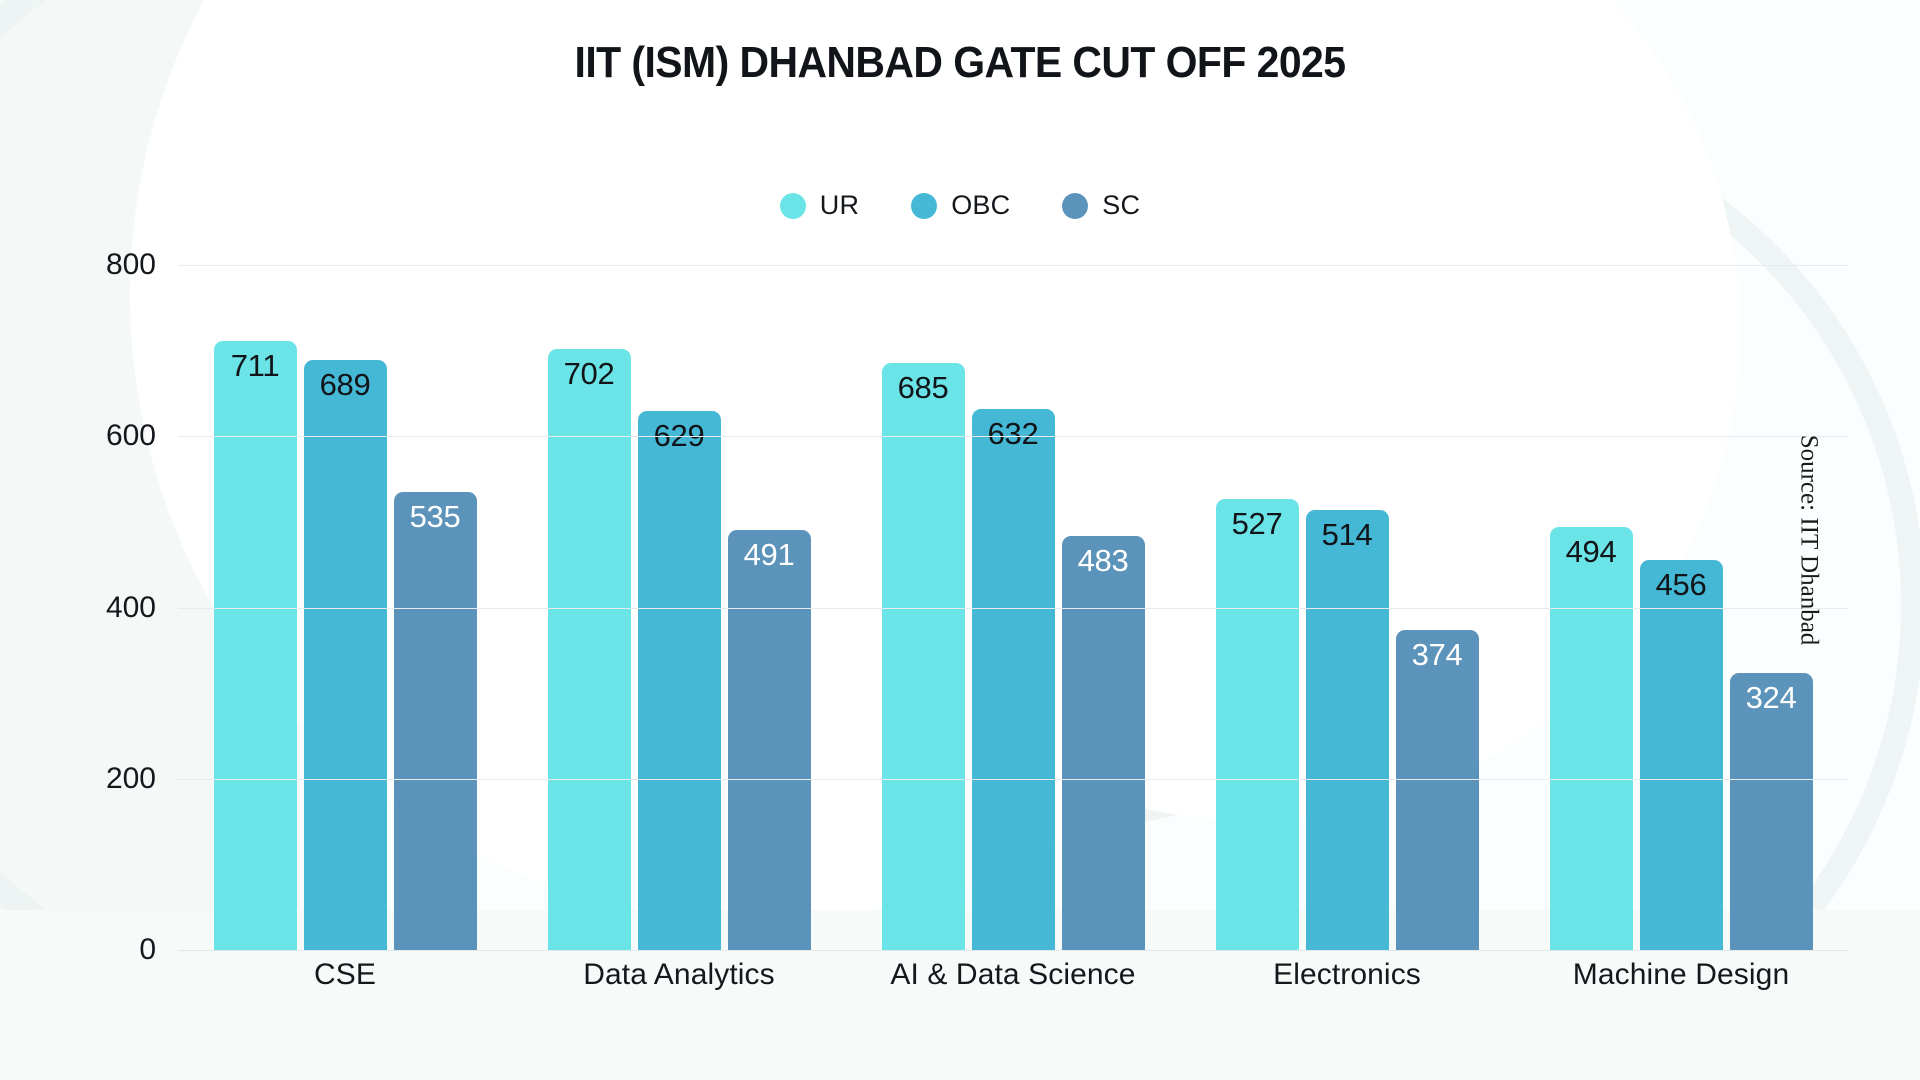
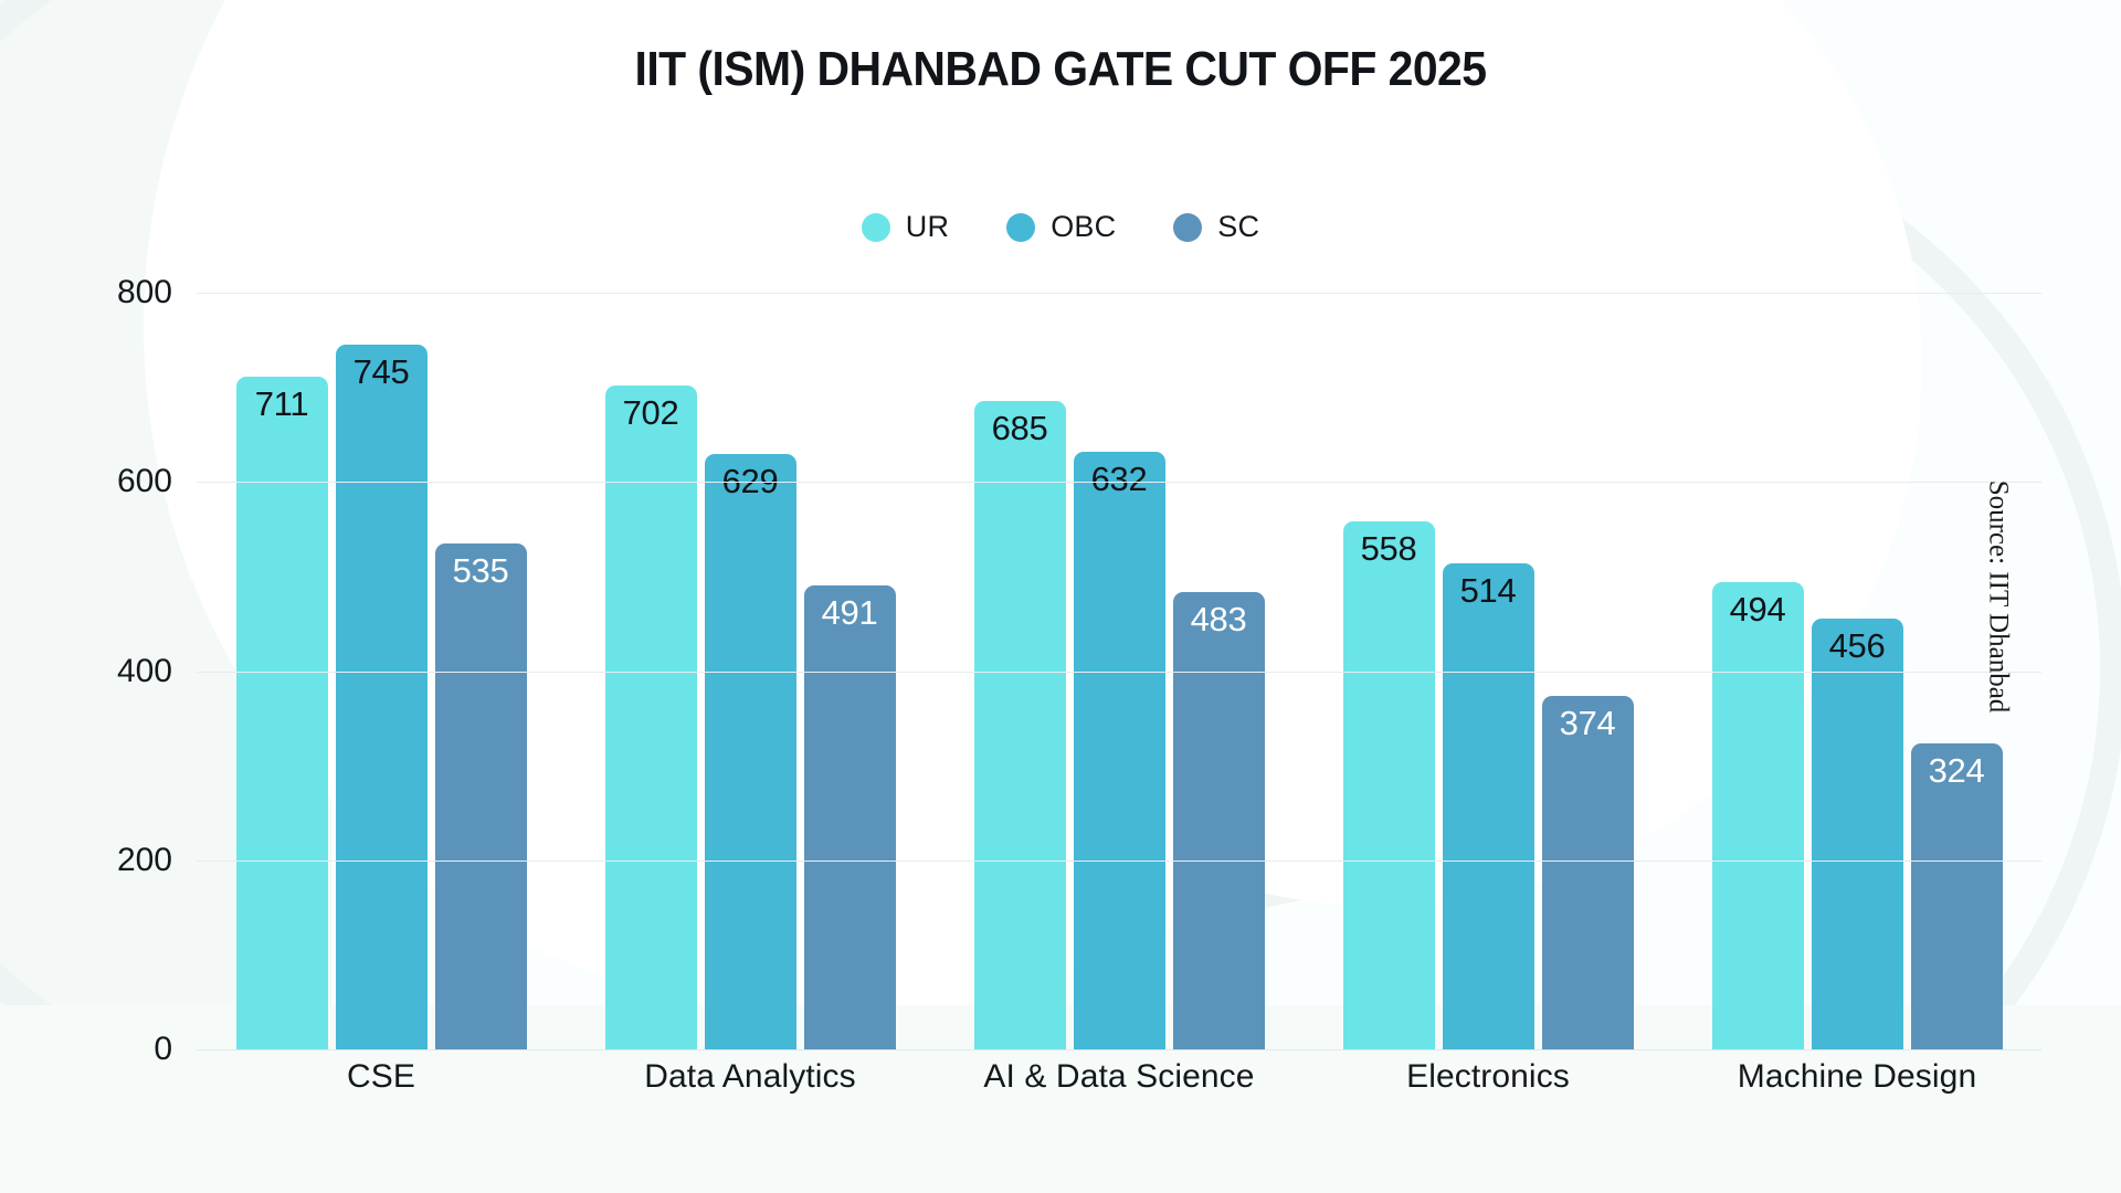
OBC/CSE: 689 -> 745
UR/Electronics: 527 -> 558
